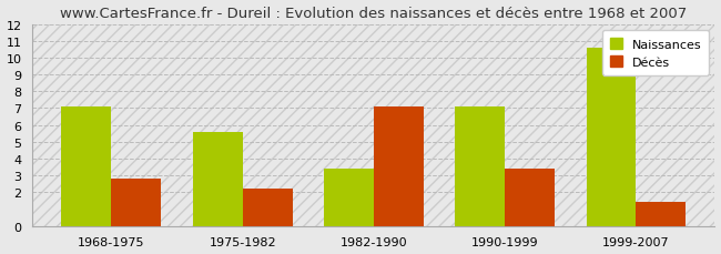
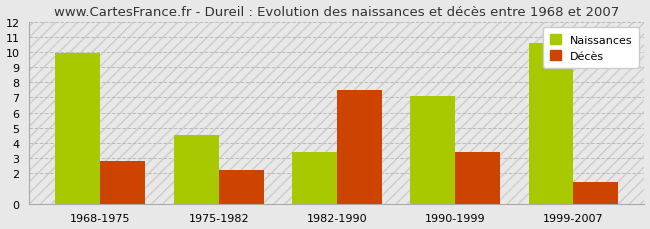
Naissances/1968-1975: 7.1 -> 9.9
Naissances/1975-1982: 5.6 -> 4.5
Décès/1982-1990: 7.1 -> 7.5
